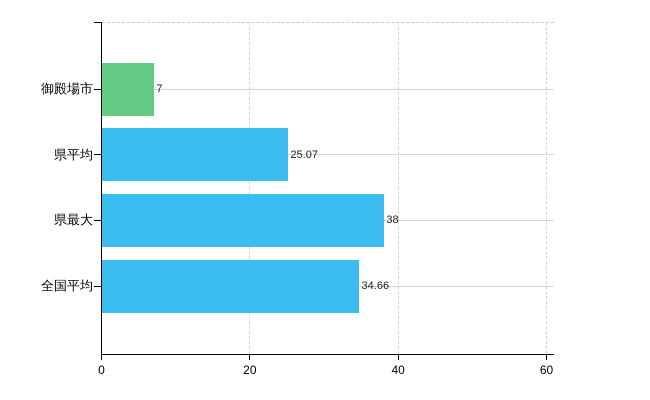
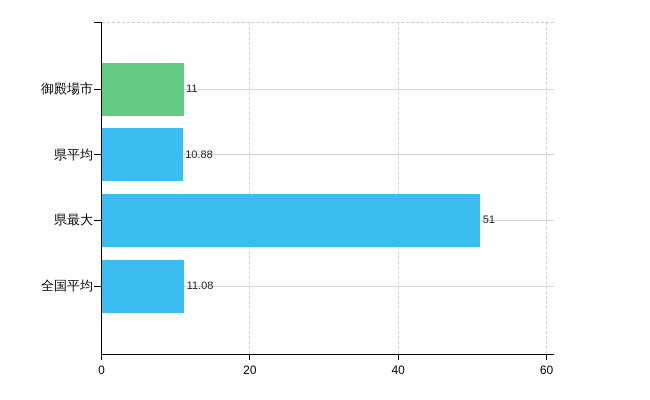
御殿場市: 7 -> 11
県平均: 25.07 -> 10.88
県最大: 38 -> 51
全国平均: 34.66 -> 11.08
